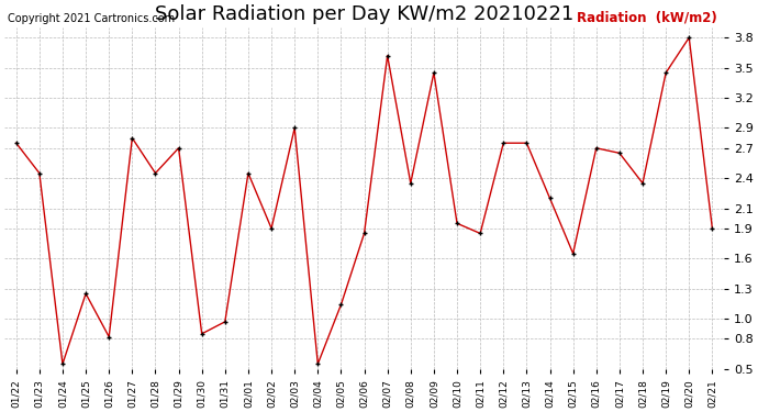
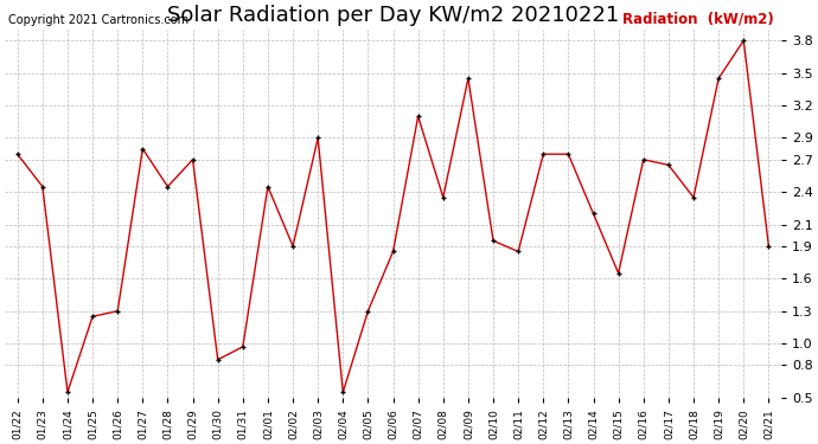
01/26: 0.82 -> 1.30
02/05: 1.14 -> 1.30
02/07: 3.62 -> 3.10
